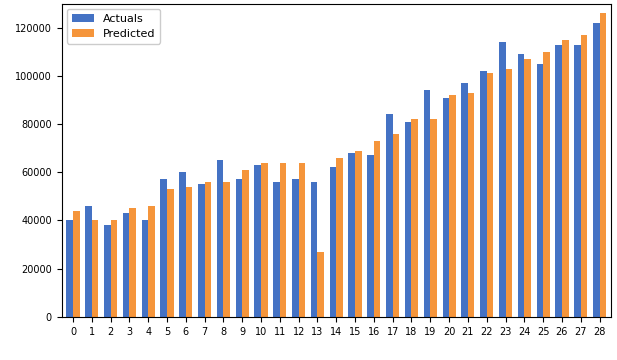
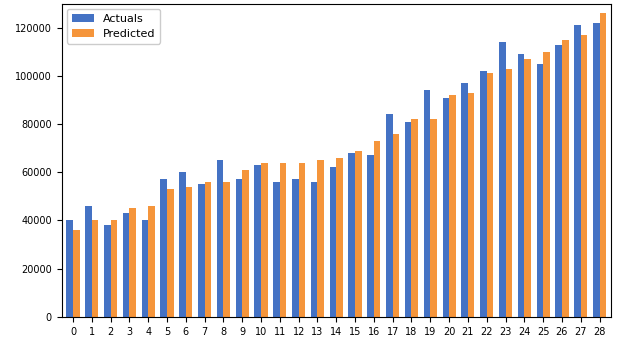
Predicted/0: 44000 -> 36000
Predicted/13: 27000 -> 65000
Actuals/27: 113000 -> 121000
